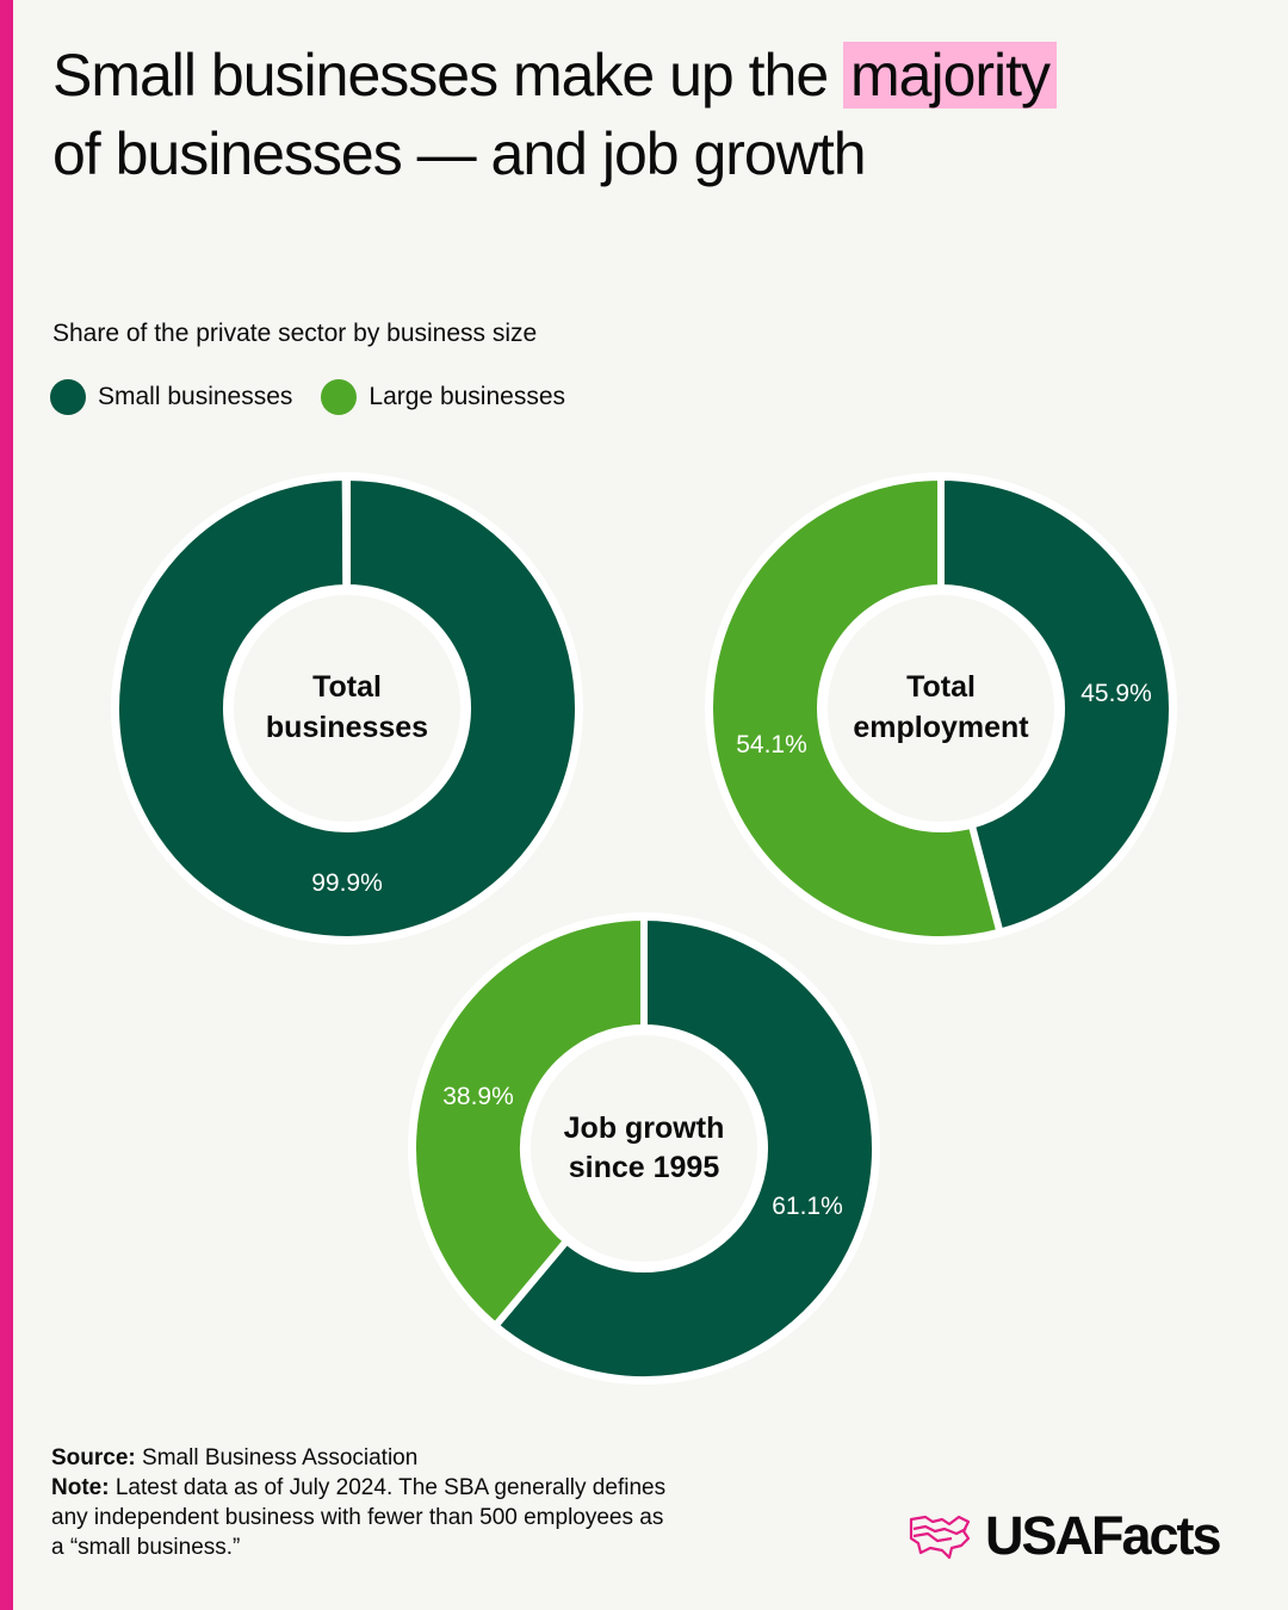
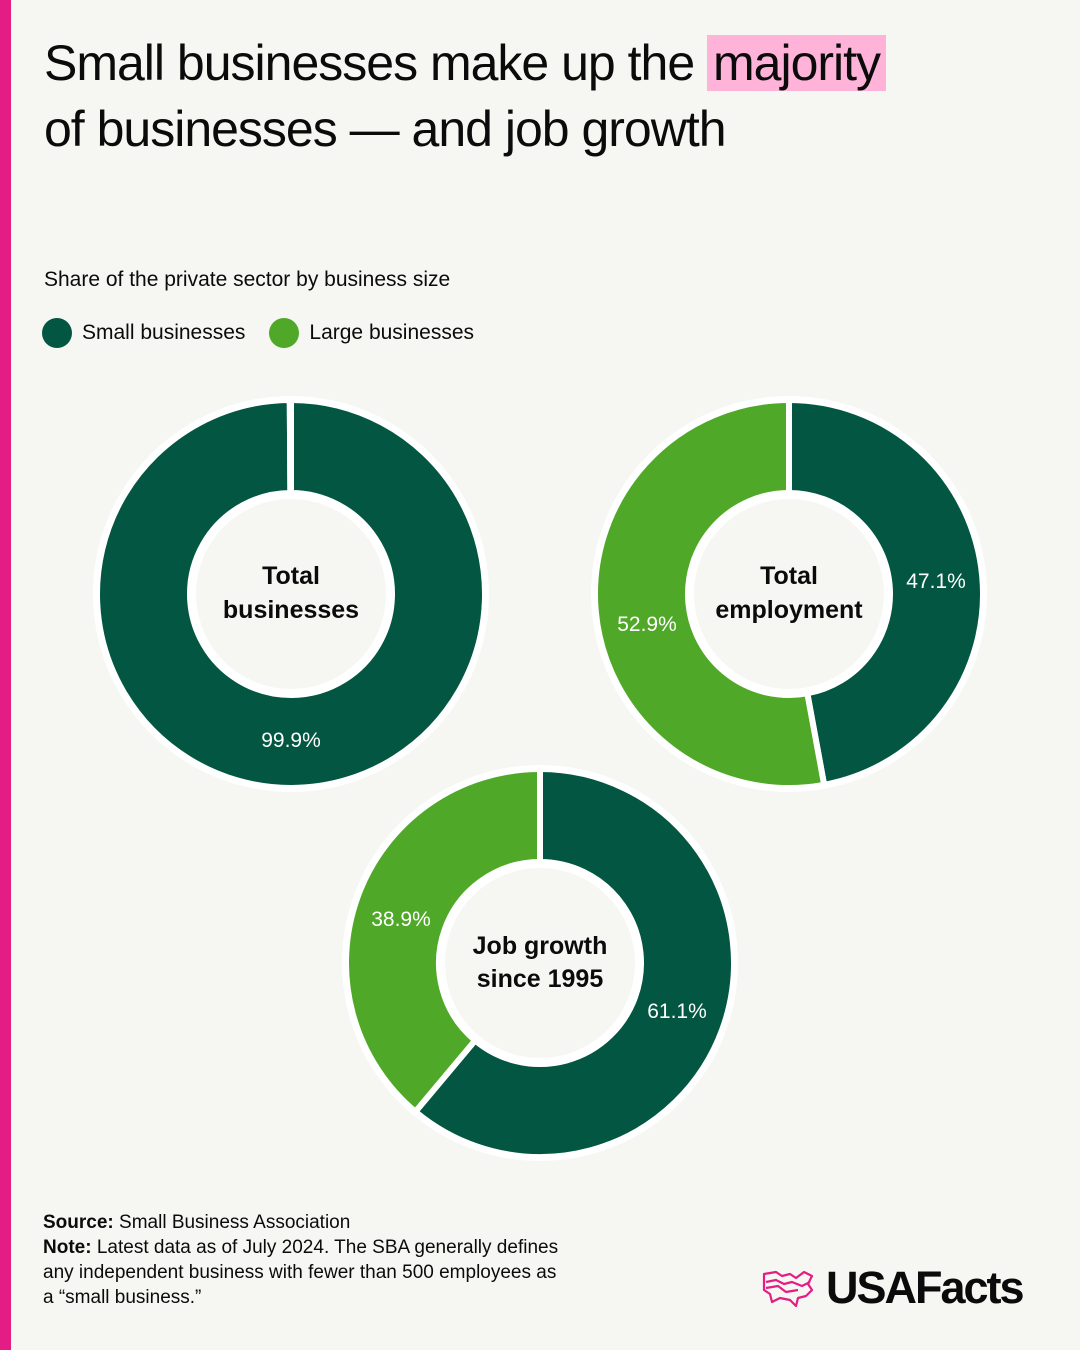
Total employment/Small businesses: 45.9% -> 47.1%
Total employment/Large businesses: 54.1% -> 52.9%
